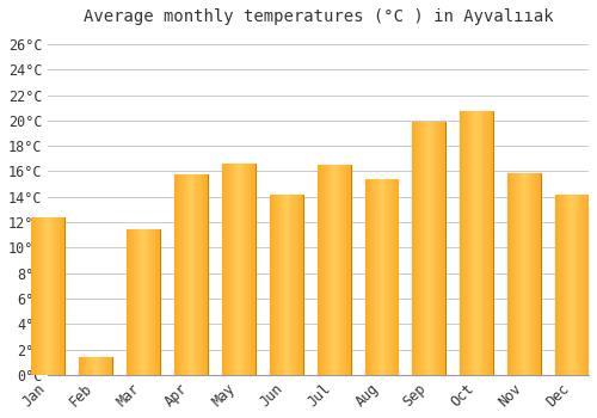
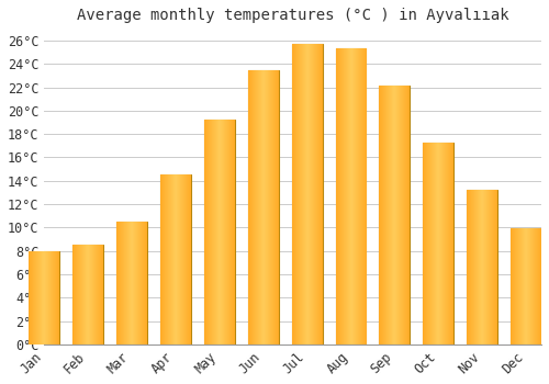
Jan: 12.4°C -> 8.0°C
Feb: 1.4°C -> 8.5°C
Mar: 11.4°C -> 10.5°C
Apr: 15.8°C -> 14.5°C
May: 16.6°C -> 19.2°C
Jun: 14.2°C -> 23.5°C
Jul: 16.5°C -> 25.7°C
Aug: 15.4°C -> 25.3°C
Sep: 19.9°C -> 22.1°C
Oct: 20.7°C -> 17.3°C
Nov: 15.9°C -> 13.2°C
Dec: 14.2°C -> 9.9°C
